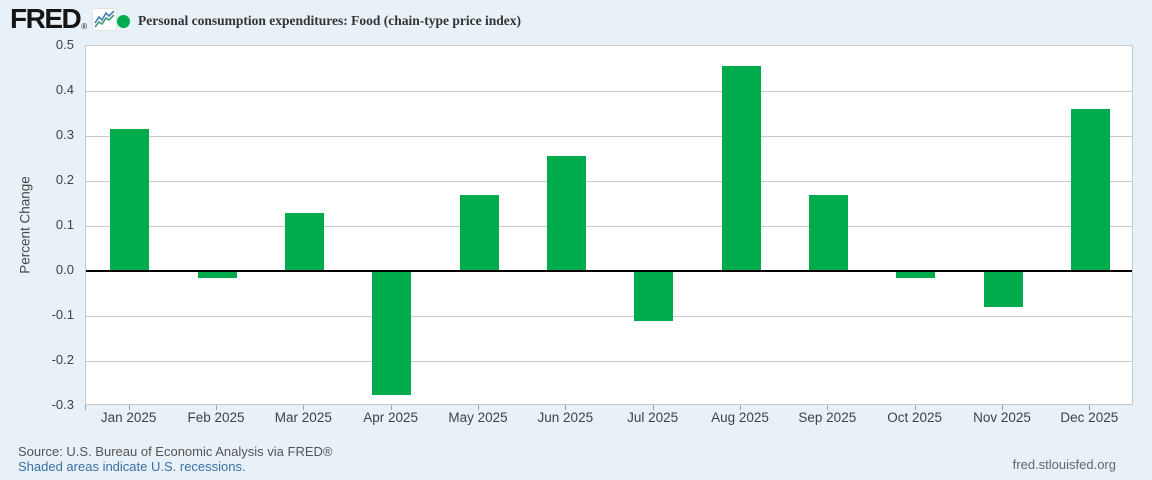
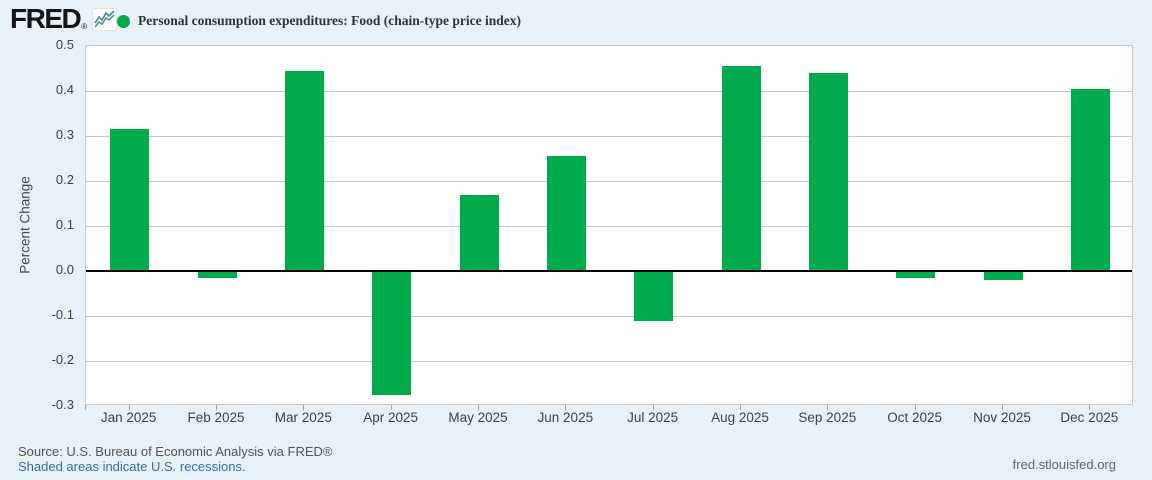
Mar 2025: 0.13 -> 0.45
Sep 2025: 0.17 -> 0.44
Nov 2025: -0.08 -> -0.02
Dec 2025: 0.36 -> 0.41
